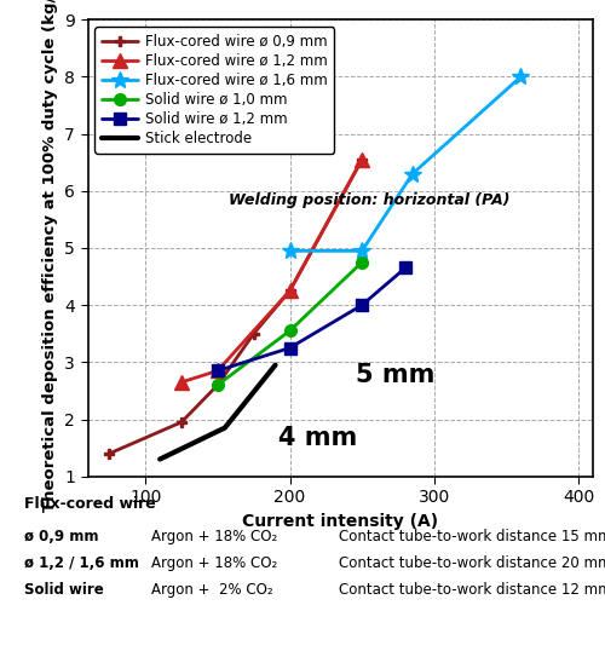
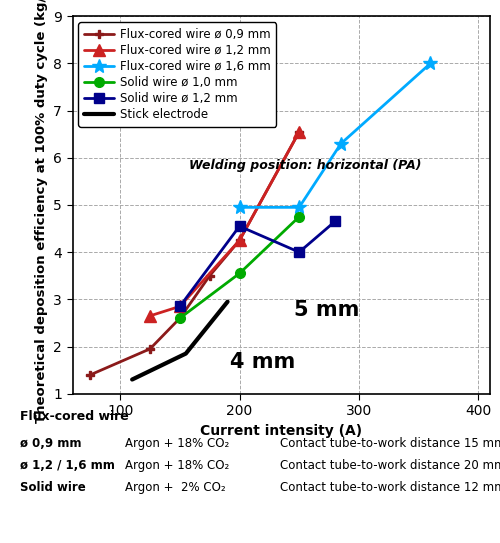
Solid wire ø 1,2 mm/200: 3.25 -> 4.55
